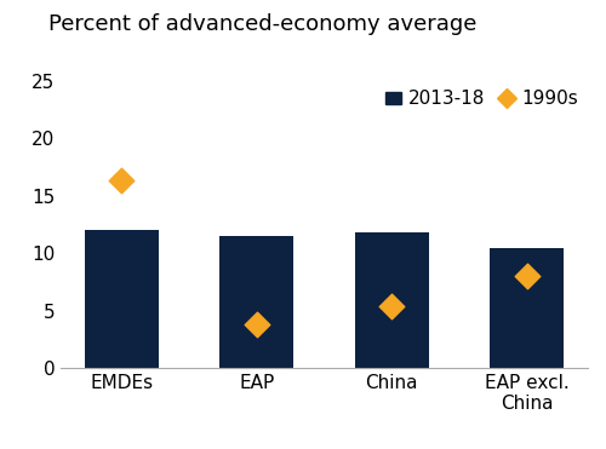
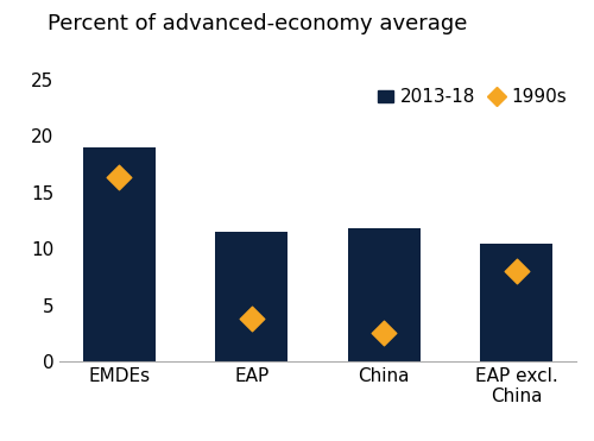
2013-18/EMDEs: 12.0 -> 19.0
1990s/China: 5.4 -> 2.6
